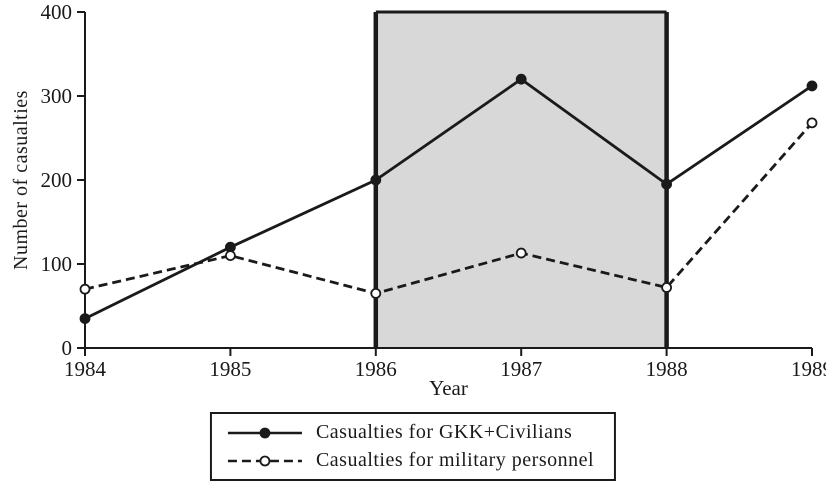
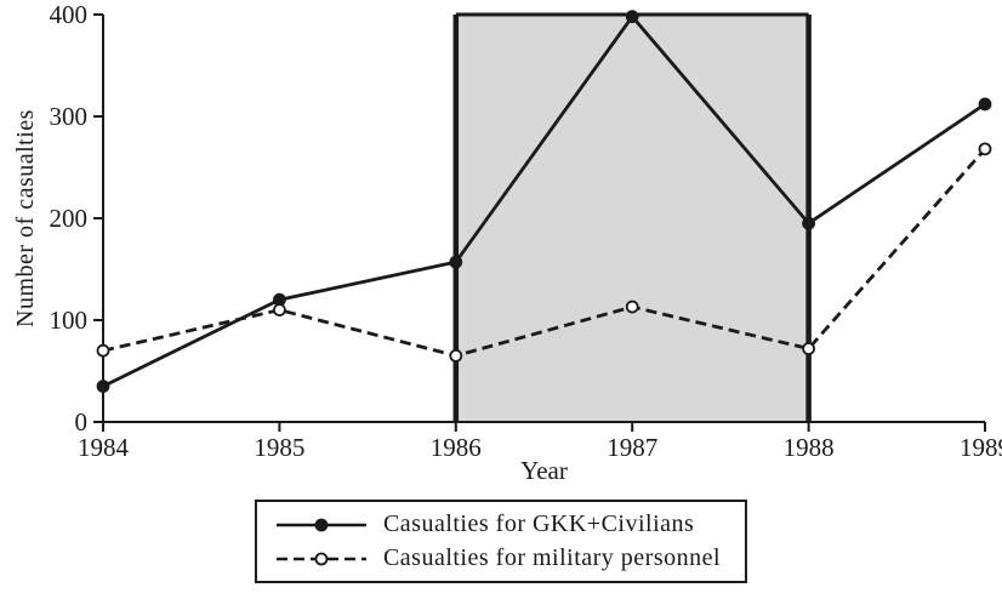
Casualties for GKK+Civilians/1986: 200 -> 160
Casualties for GKK+Civilians/1987: 320 -> 400
